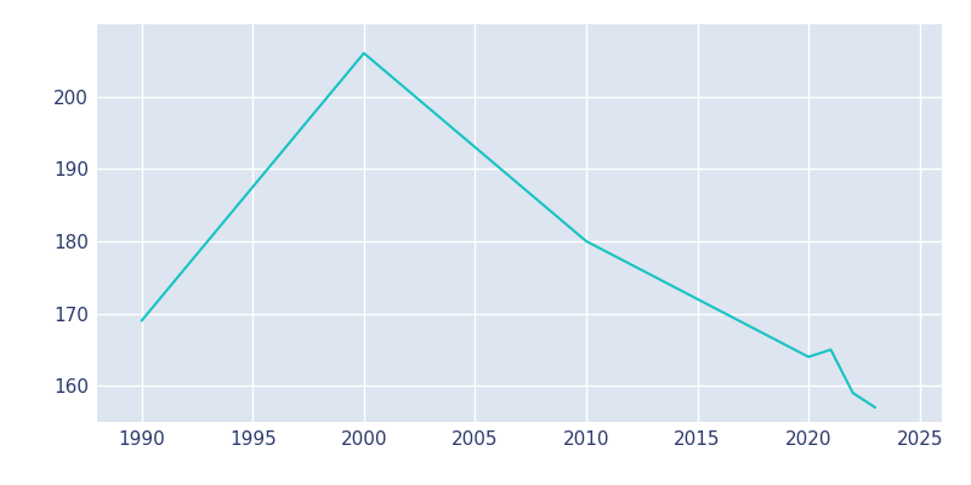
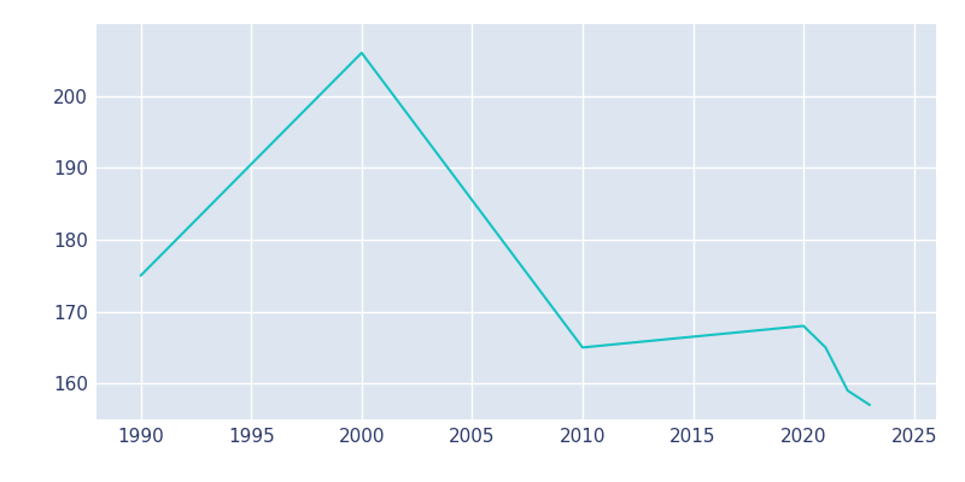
1990: 169 -> 175
2010: 180 -> 165
2020: 164 -> 168
